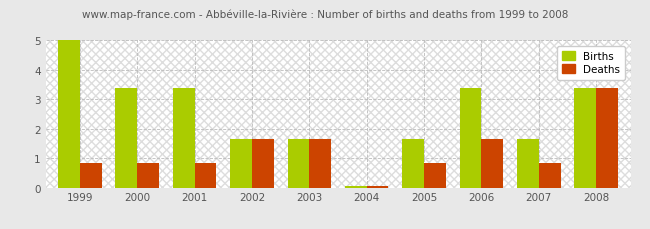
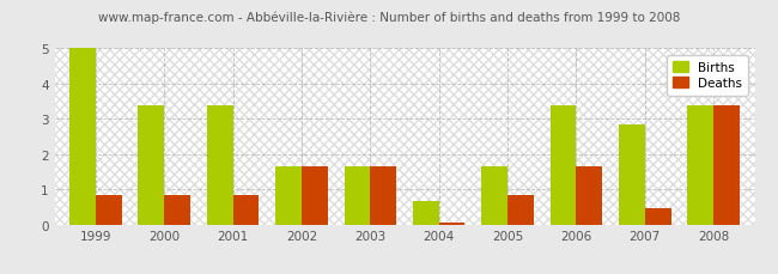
Births/2004: 0.05 -> 0.65
Births/2007: 1.65 -> 2.85
Deaths/2007: 0.82 -> 0.45
